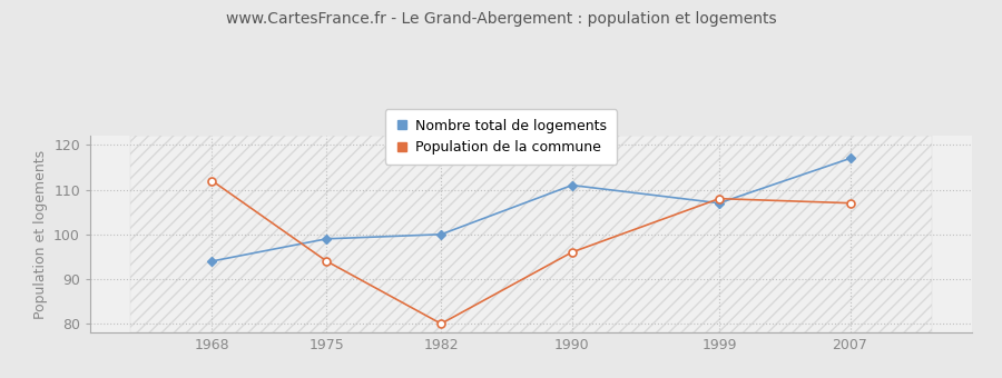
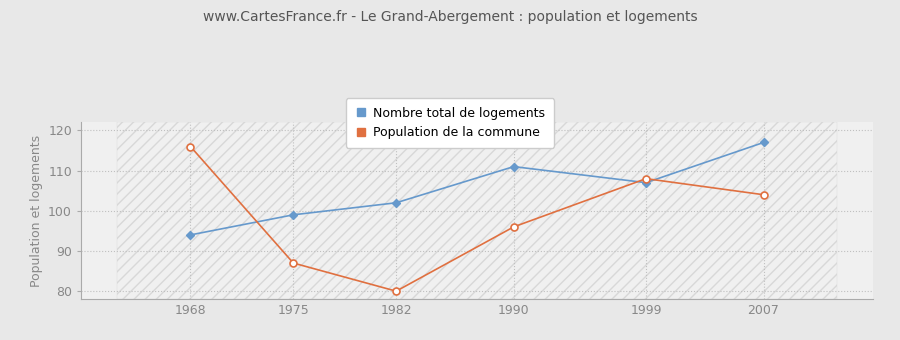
Population de la commune/1968: 112 -> 116
Population de la commune/1975: 94 -> 87
Nombre total de logements/1982: 100 -> 102
Population de la commune/2007: 107 -> 104
